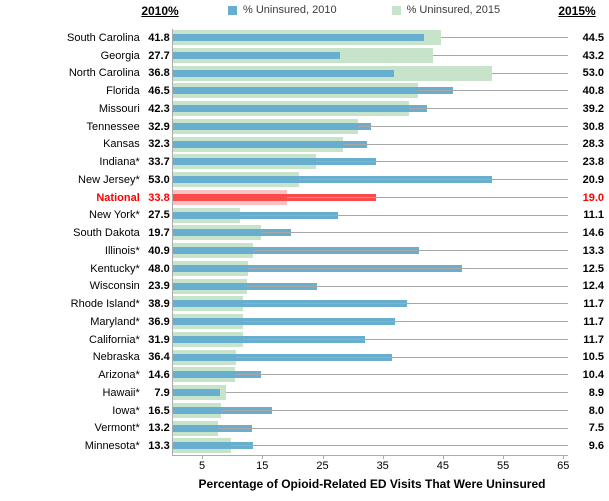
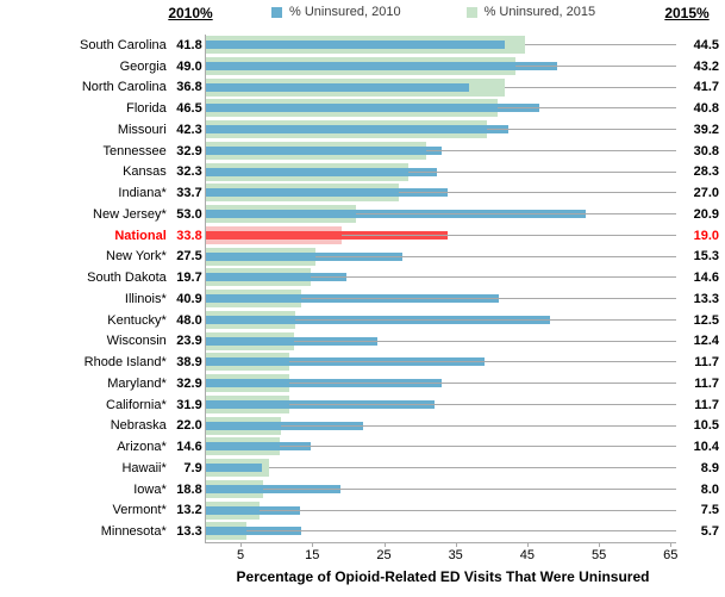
% Uninsured, 2010/Georgia: 27.7 -> 49.0
% Uninsured, 2015/North Carolina: 53.0 -> 41.7
% Uninsured, 2015/Indiana*: 23.8 -> 27.0
% Uninsured, 2015/New York*: 11.1 -> 15.3
% Uninsured, 2010/Maryland*: 36.9 -> 32.9
% Uninsured, 2010/Nebraska: 36.4 -> 22.0
% Uninsured, 2010/Iowa*: 16.5 -> 18.8
% Uninsured, 2015/Minnesota*: 9.6 -> 5.7
